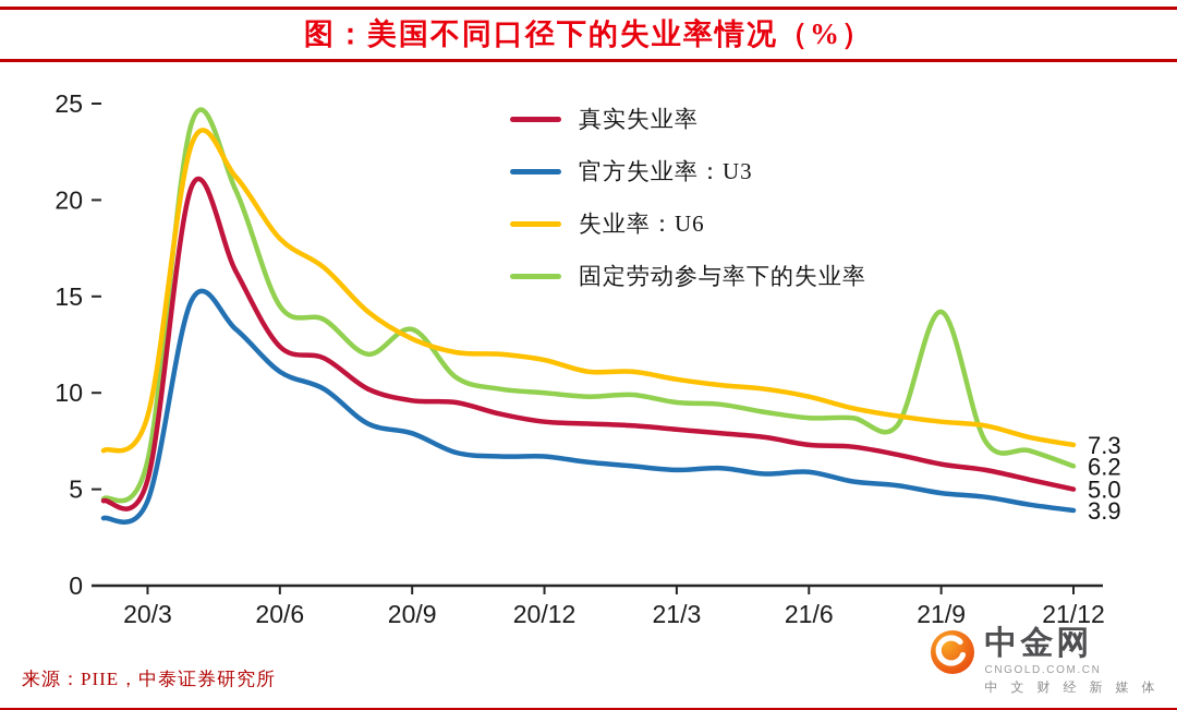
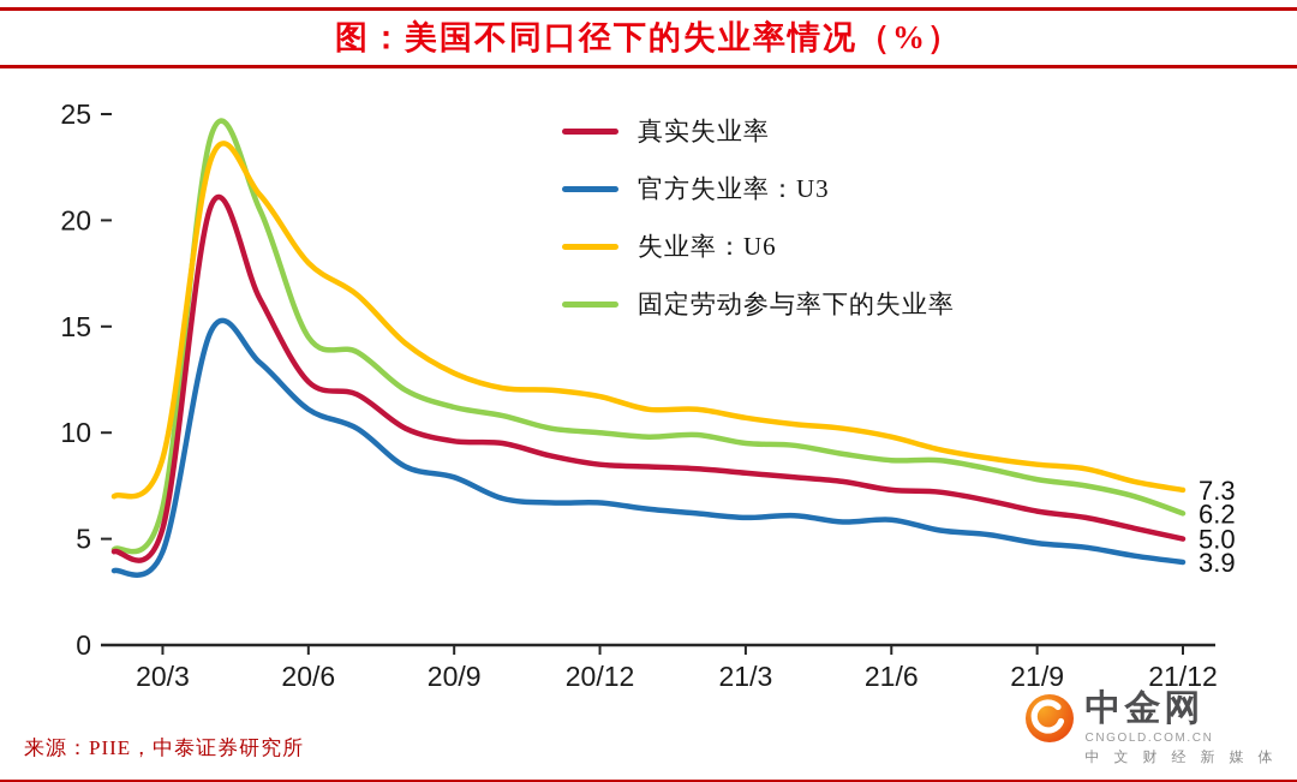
固定劳动参与率下的失业率/20/9: 13.3 -> 11.2
固定劳动参与率下的失业率/21/9: 14.2 -> 7.8
